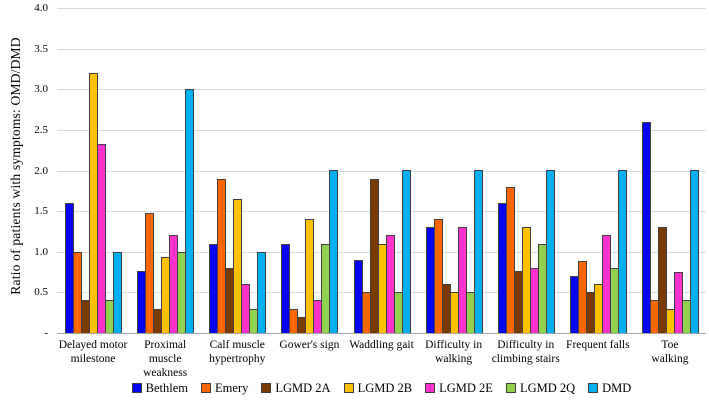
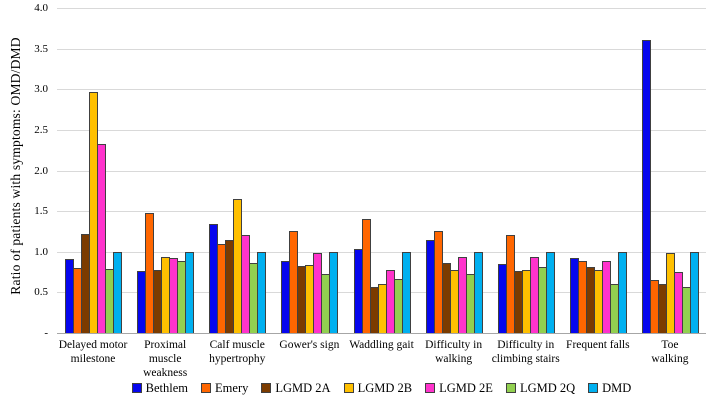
Bethlem/Delayed motor milestone: 1.6 -> 0.9
Emery/Delayed motor milestone: 1.0 -> 0.8
LGMD 2A/Delayed motor milestone: 0.4 -> 1.2
LGMD 2B/Delayed motor milestone: 3.2 -> 3.0
LGMD 2Q/Delayed motor milestone: 0.4 -> 0.8
LGMD 2A/Proximal muscle weakness: 0.3 -> 0.8
LGMD 2E/Proximal muscle weakness: 1.2 -> 0.9
LGMD 2Q/Proximal muscle weakness: 1.0 -> 0.9
DMD/Proximal muscle weakness: 3 -> 1
Bethlem/Calf muscle hypertrophy: 1.1 -> 1.3
Emery/Calf muscle hypertrophy: 1.9 -> 1.1
LGMD 2A/Calf muscle hypertrophy: 0.8 -> 1.1
LGMD 2E/Calf muscle hypertrophy: 0.6 -> 1.2
LGMD 2Q/Calf muscle hypertrophy: 0.3 -> 0.9
Bethlem/Gower's sign: 1.1 -> 0.9
Emery/Gower's sign: 0.3 -> 1.3
LGMD 2A/Gower's sign: 0.2 -> 0.8
LGMD 2B/Gower's sign: 1.4 -> 0.8
LGMD 2E/Gower's sign: 0.4 -> 1.0
LGMD 2Q/Gower's sign: 1.1 -> 0.7
DMD/Gower's sign: 2 -> 1
Bethlem/Waddling gait: 0.9 -> 1.0
Emery/Waddling gait: 0.5 -> 1.4
LGMD 2A/Waddling gait: 1.9 -> 0.6
LGMD 2B/Waddling gait: 1.1 -> 0.6
LGMD 2E/Waddling gait: 1.2 -> 0.8
LGMD 2Q/Waddling gait: 0.5 -> 0.7
DMD/Waddling gait: 2 -> 1
Bethlem/Difficulty in walking: 1.3 -> 1.1
Emery/Difficulty in walking: 1.4 -> 1.2
LGMD 2A/Difficulty in walking: 0.6 -> 0.9
LGMD 2B/Difficulty in walking: 0.5 -> 0.8
LGMD 2E/Difficulty in walking: 1.3 -> 0.9
LGMD 2Q/Difficulty in walking: 0.5 -> 0.7
DMD/Difficulty in walking: 2 -> 1
Bethlem/Difficulty in climbing stairs: 1.6 -> 0.8
Emery/Difficulty in climbing stairs: 1.8 -> 1.2
LGMD 2B/Difficulty in climbing stairs: 1.3 -> 0.8
LGMD 2E/Difficulty in climbing stairs: 0.8 -> 0.9
LGMD 2Q/Difficulty in climbing stairs: 1.1 -> 0.8
DMD/Difficulty in climbing stairs: 2 -> 1
Bethlem/Frequent falls: 0.7 -> 0.9
LGMD 2A/Frequent falls: 0.5 -> 0.8
LGMD 2B/Frequent falls: 0.6 -> 0.8
LGMD 2E/Frequent falls: 1.2 -> 0.9
LGMD 2Q/Frequent falls: 0.8 -> 0.6
DMD/Frequent falls: 2 -> 1
Bethlem/Toe walking: 2.6 -> 3.6
Emery/Toe walking: 0.4 -> 0.7
LGMD 2A/Toe walking: 1.3 -> 0.6
LGMD 2B/Toe walking: 0.3 -> 1.0
LGMD 2Q/Toe walking: 0.4 -> 0.6
DMD/Toe walking: 2 -> 1
